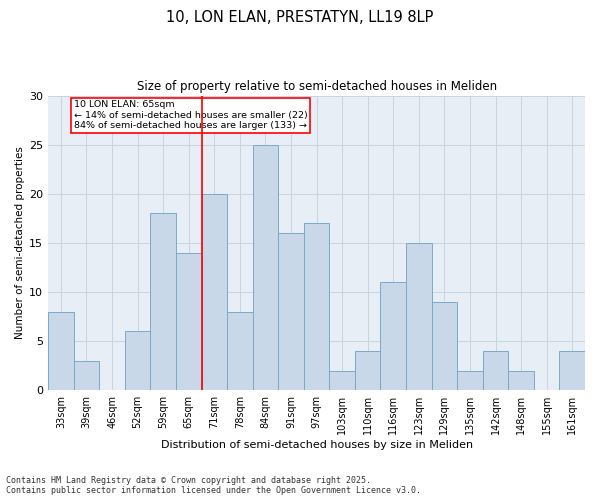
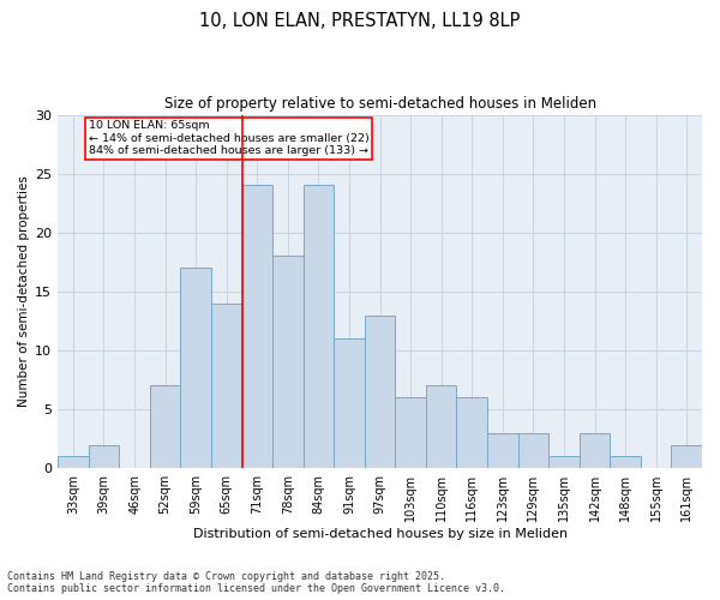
33sqm: 8 -> 1
39sqm: 3 -> 2
52sqm: 6 -> 7
59sqm: 18 -> 17
71sqm: 20 -> 24
78sqm: 8 -> 18
84sqm: 25 -> 24
91sqm: 16 -> 11
97sqm: 17 -> 13
103sqm: 2 -> 6
110sqm: 4 -> 7
116sqm: 11 -> 6
123sqm: 15 -> 3
129sqm: 9 -> 3
135sqm: 2 -> 1
142sqm: 4 -> 3
148sqm: 2 -> 1
161sqm: 4 -> 2
